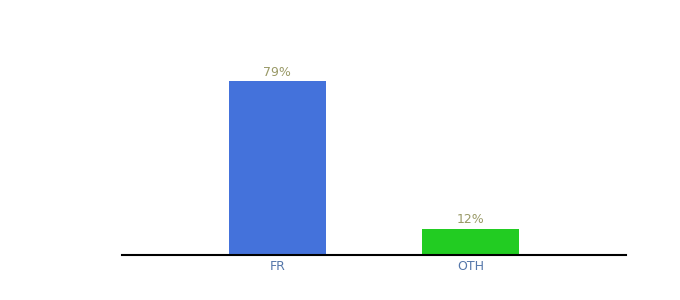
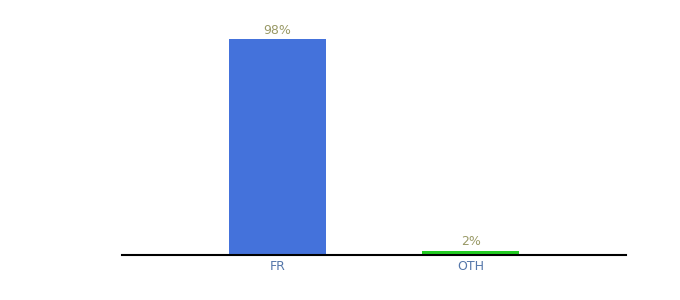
FR: 79% -> 98%
OTH: 12% -> 2%
